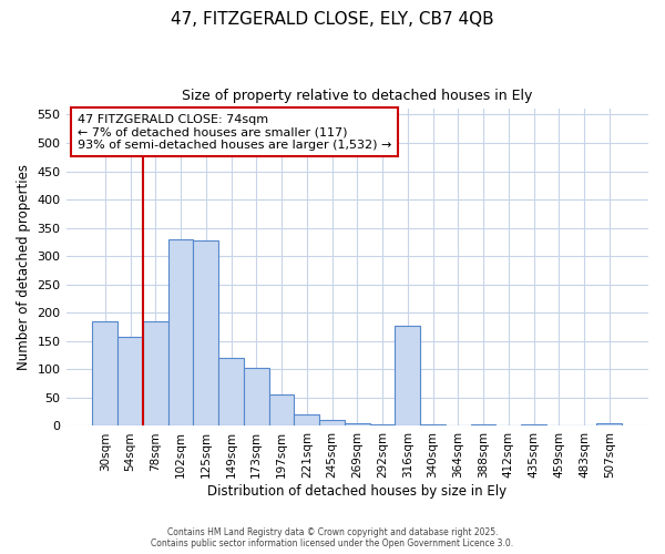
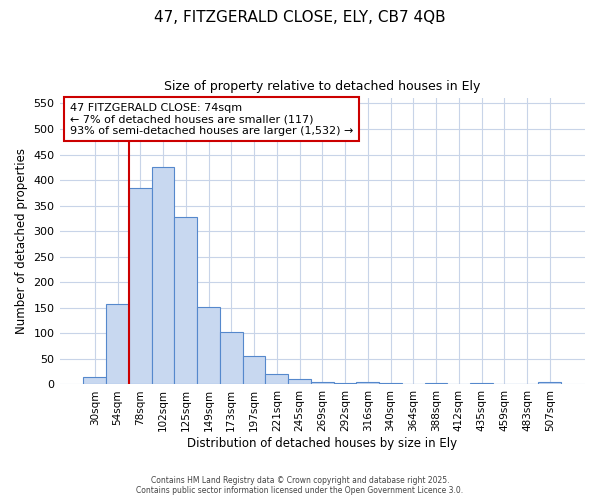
30sqm: 184 -> 15
78sqm: 184 -> 385
102sqm: 330 -> 425
149sqm: 120 -> 152
316sqm: 178 -> 5
